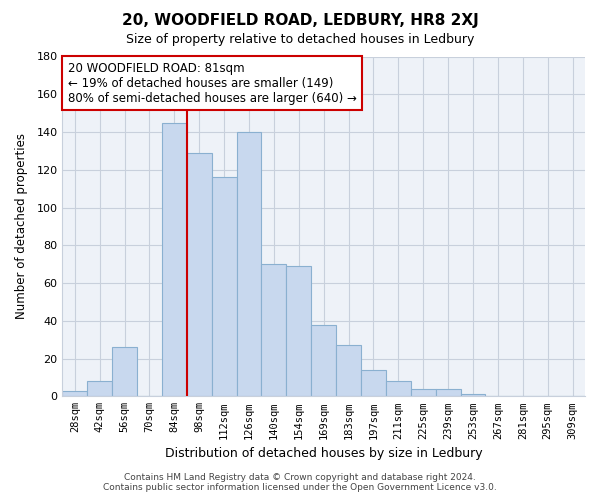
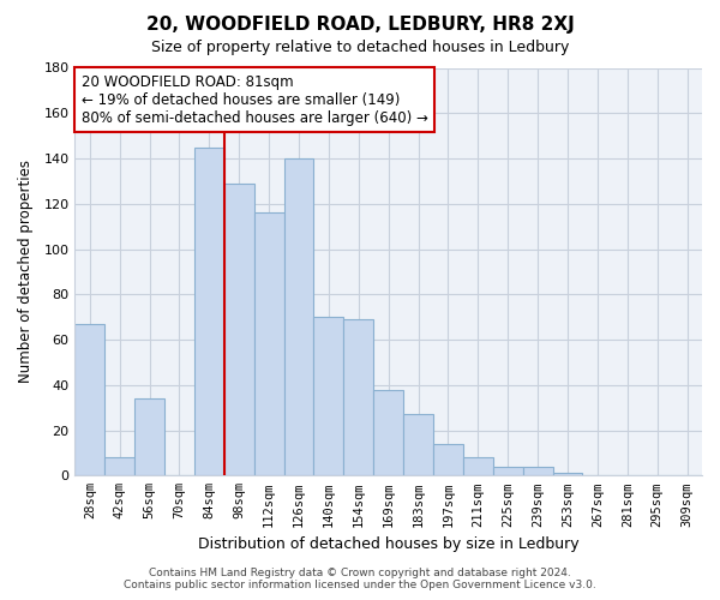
28sqm: 3 -> 67
56sqm: 26 -> 34
